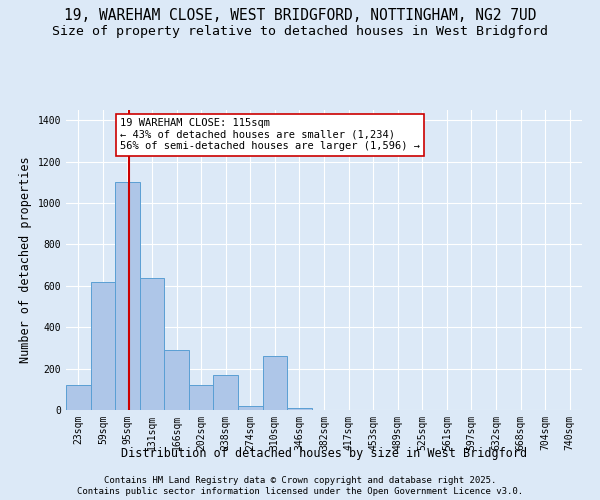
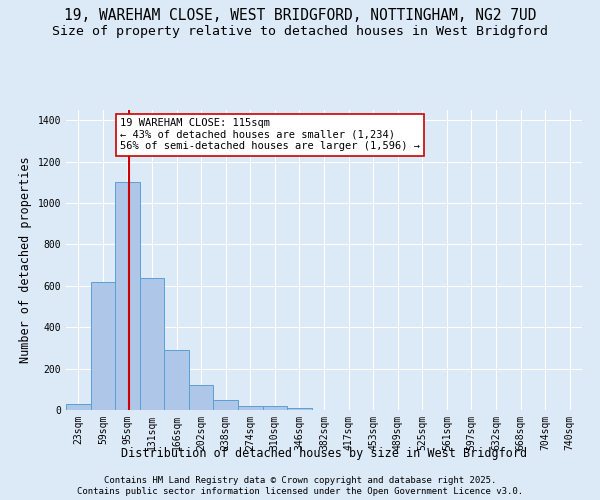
23sqm: 120 -> 30
238sqm: 170 -> 50
310sqm: 260 -> 20
